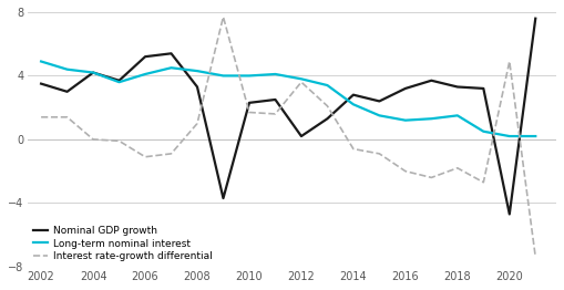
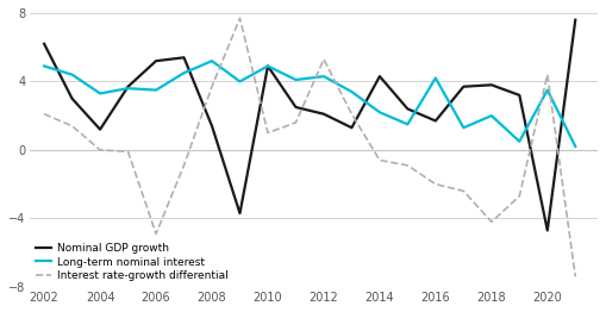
Nominal GDP growth/2002: 3.5 -> 6.2
Interest rate-growth differential/2002: 1.4 -> 2.1
Nominal GDP growth/2004: 4.2 -> 1.2
Long-term nominal interest/2004: 4.2 -> 3.3
Long-term nominal interest/2006: 4.1 -> 3.5
Interest rate-growth differential/2006: -1.1 -> -4.9
Nominal GDP growth/2008: 3.3 -> 1.4
Long-term nominal interest/2008: 4.3 -> 5.2
Interest rate-growth differential/2008: 1.0 -> 3.7
Nominal GDP growth/2010: 2.3 -> 4.9
Long-term nominal interest/2010: 4.0 -> 4.9
Interest rate-growth differential/2010: 1.7 -> 1.0
Nominal GDP growth/2012: 0.2 -> 2.1
Long-term nominal interest/2012: 3.8 -> 4.3
Interest rate-growth differential/2012: 3.6 -> 5.3
Nominal GDP growth/2014: 2.8 -> 4.3
Nominal GDP growth/2016: 3.2 -> 1.7
Long-term nominal interest/2016: 1.2 -> 4.2
Nominal GDP growth/2018: 3.3 -> 3.8
Long-term nominal interest/2018: 1.5 -> 2.0
Interest rate-growth differential/2018: -1.8 -> -4.2
Long-term nominal interest/2020: 0.2 -> 3.5
Interest rate-growth differential/2020: 4.9 -> 4.4
